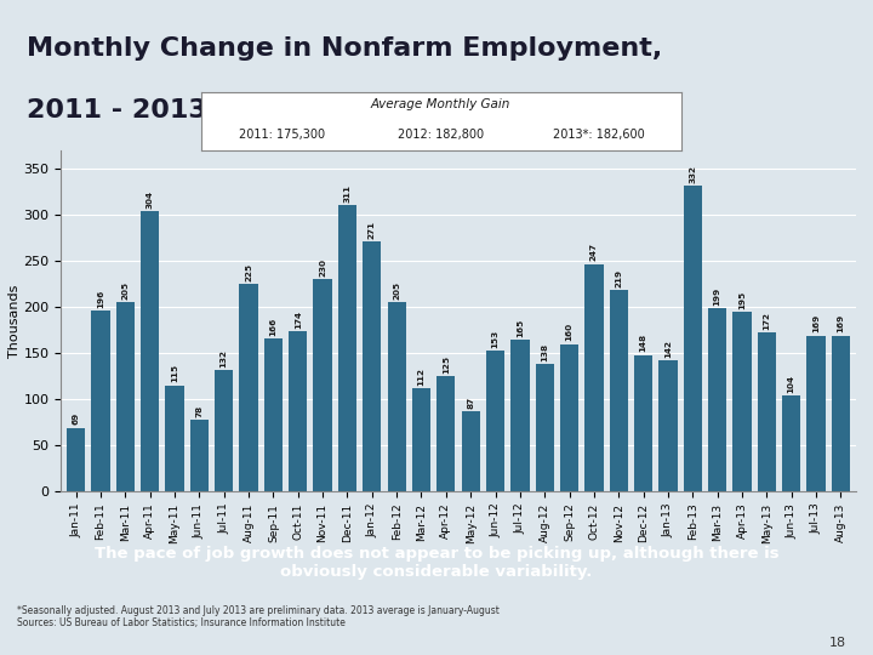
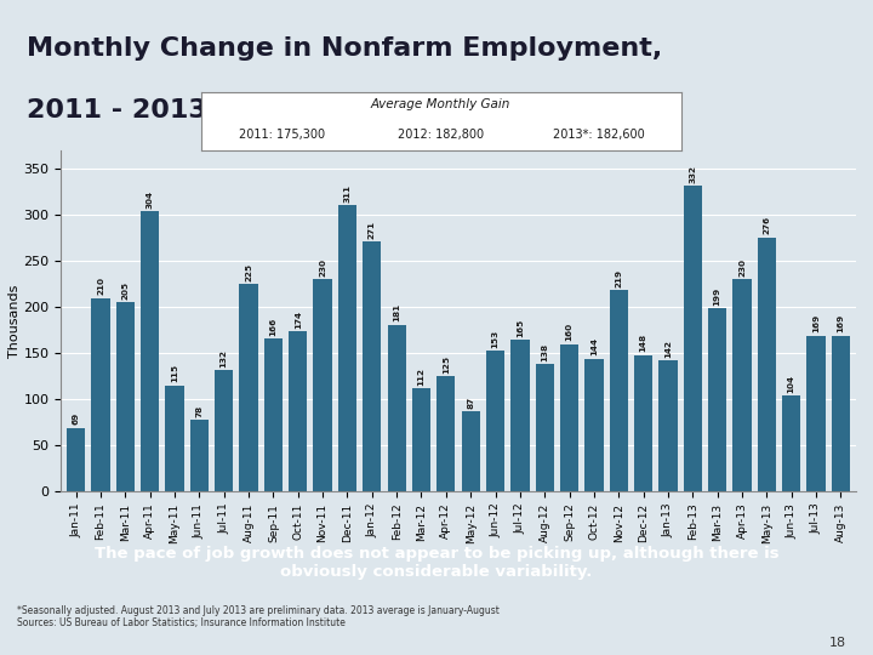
Feb-11: 196 -> 210
Feb-12: 205 -> 181
Oct-12: 247 -> 144
Apr-13: 195 -> 230
May-13: 172 -> 276
